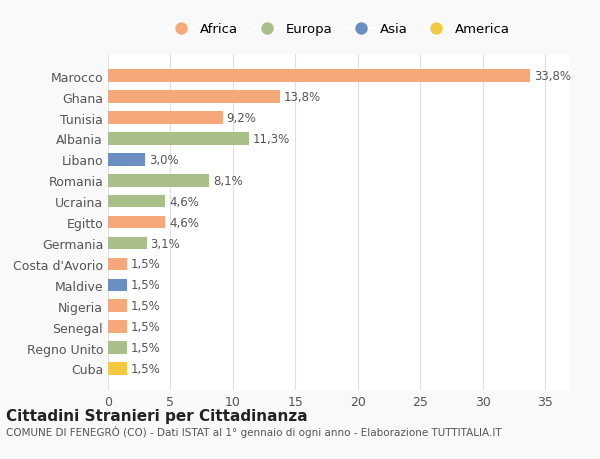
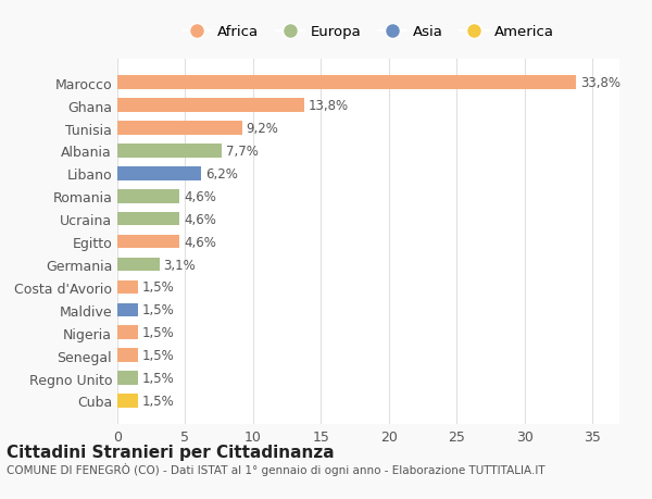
Albania: 11,3% -> 7,7%
Libano: 3,0% -> 6,2%
Romania: 8,1% -> 4,6%
